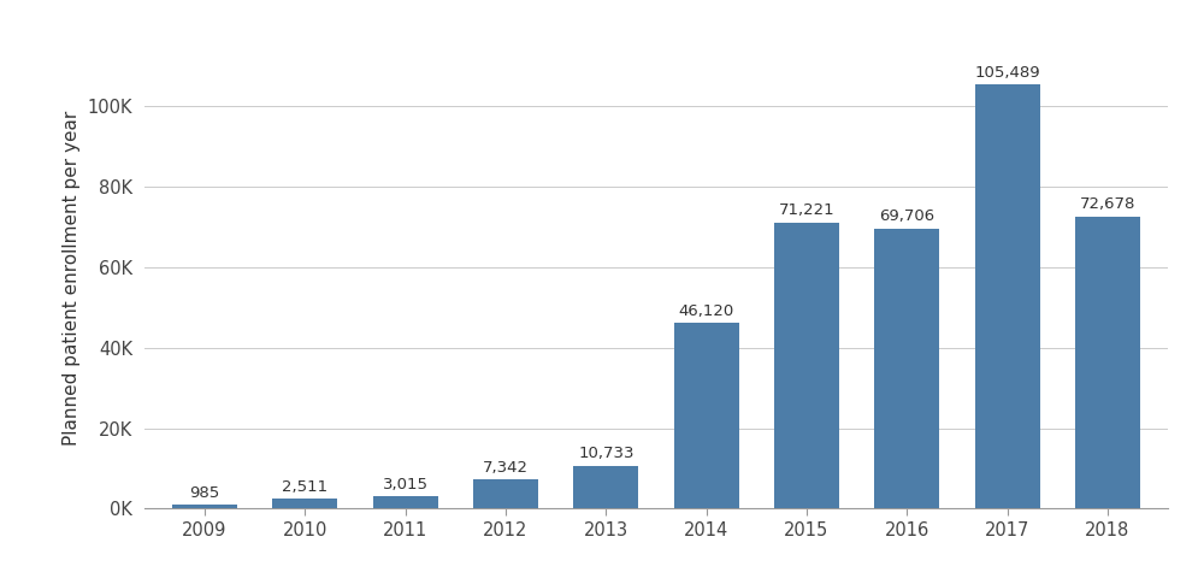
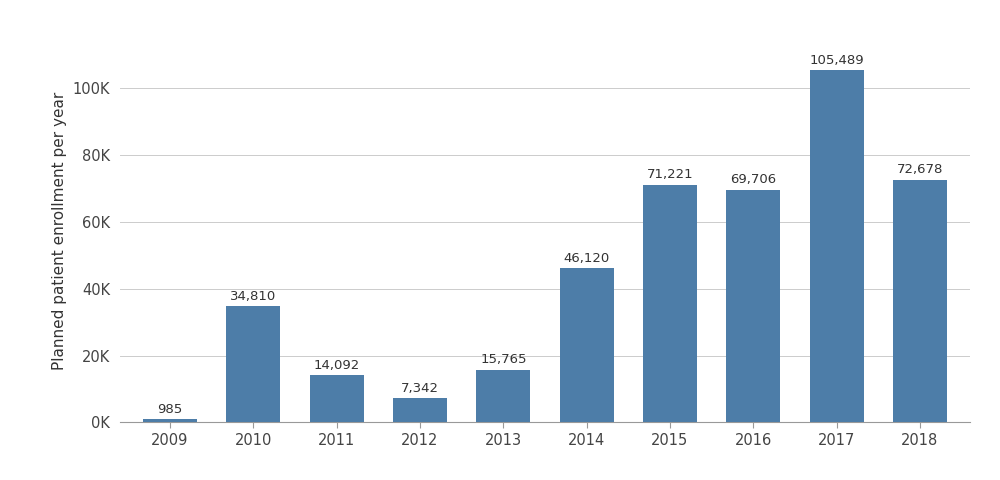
2010: 2,511 -> 34,810
2011: 3,015 -> 14,092
2013: 10,733 -> 15,765
